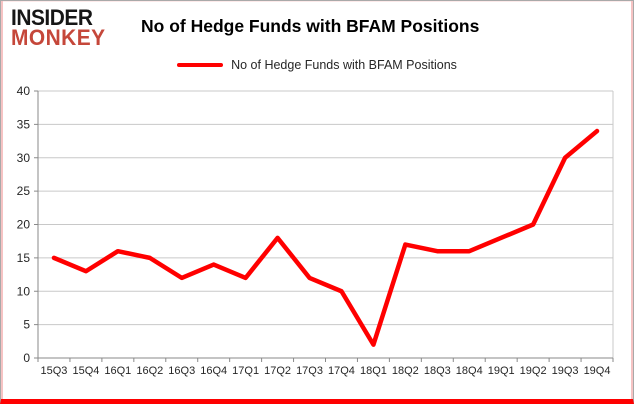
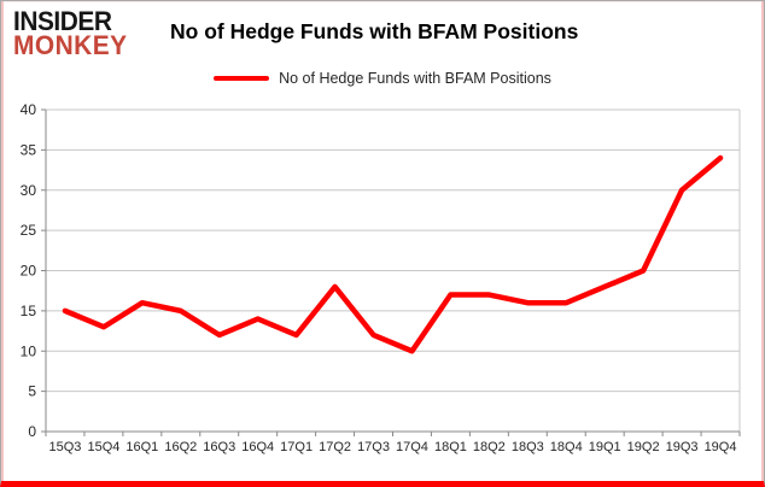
18Q1: 2 -> 17
